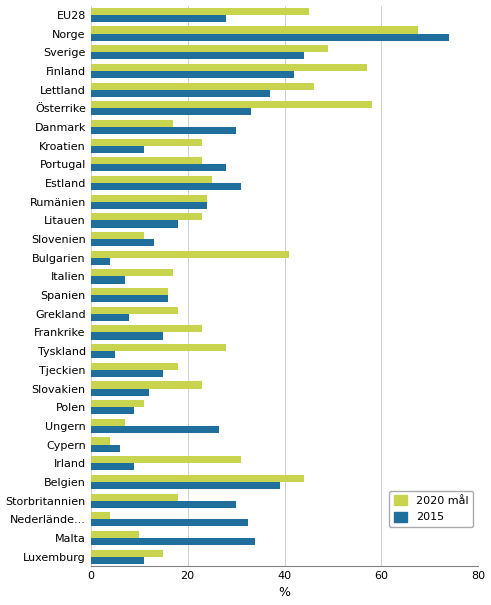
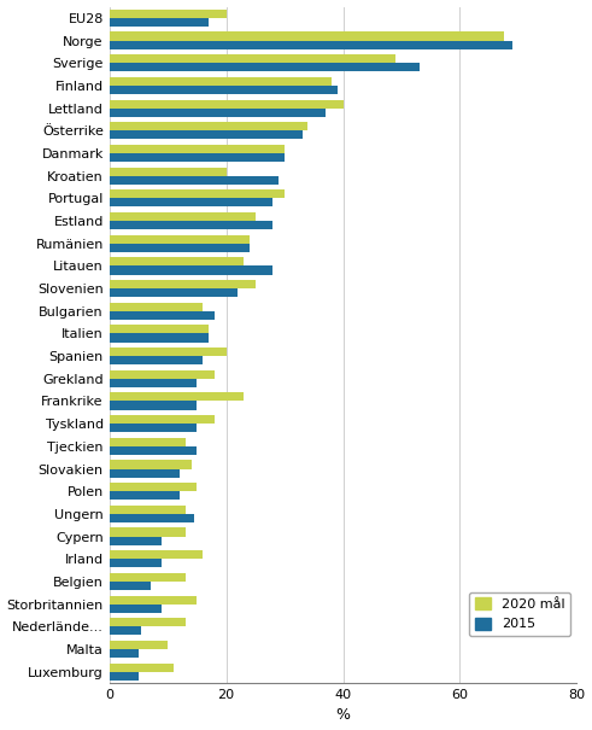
2020 mål/EU28: 45.0 -> 20.0
2015/EU28: 28.0 -> 17.0
2015/Norge: 74.0 -> 69.0
2015/Sverige: 44.0 -> 53.0
2020 mål/Finland: 57.0 -> 38.0
2015/Finland: 42.0 -> 39.0
2020 mål/Lettland: 46.0 -> 40.0
2020 mål/Österrike: 58.0 -> 34.0
2020 mål/Danmark: 17.0 -> 30.0
2020 mål/Kroatien: 23.0 -> 20.0
2015/Kroatien: 11.0 -> 29.0
2020 mål/Portugal: 23.0 -> 30.0
2015/Estland: 31.0 -> 28.0
2015/Litauen: 18.0 -> 28.0
2020 mål/Slovenien: 11.0 -> 25.0
2015/Slovenien: 13.0 -> 22.0
2020 mål/Bulgarien: 41.0 -> 16.0
2015/Bulgarien: 4.0 -> 18.0
2015/Italien: 7.0 -> 17.0
2020 mål/Spanien: 16.0 -> 20.0
2015/Grekland: 8.0 -> 15.0
2020 mål/Tyskland: 28.0 -> 18.0
2015/Tyskland: 5.0 -> 15.0
2020 mål/Tjeckien: 18.0 -> 13.0
2020 mål/Slovakien: 23.0 -> 14.0
2020 mål/Polen: 11.0 -> 15.0
2015/Polen: 9.0 -> 12.0
2020 mål/Ungern: 7.0 -> 13.0
2015/Ungern: 26.5 -> 14.5
2020 mål/Cypern: 4.0 -> 13.0
2015/Cypern: 6.0 -> 9.0
2020 mål/Irland: 31.0 -> 16.0
2020 mål/Belgien: 44.0 -> 13.0
2015/Belgien: 39.0 -> 7.0
2020 mål/Storbritannien: 18.0 -> 15.0
2015/Storbritannien: 30.0 -> 9.0
2020 mål/Nederlände...: 4.0 -> 13.0
2015/Nederlände...: 32.5 -> 5.5
2015/Malta: 34.0 -> 5.0
2020 mål/Luxemburg: 15.0 -> 11.0
2015/Luxemburg: 11.0 -> 5.0
